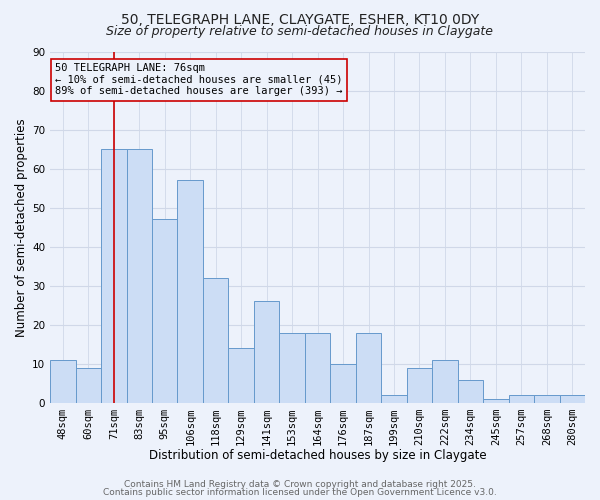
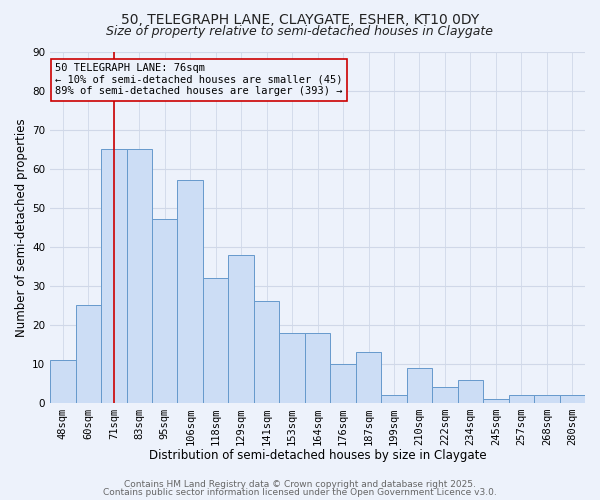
60sqm: 9 -> 25
129sqm: 14 -> 38
187sqm: 18 -> 13
222sqm: 11 -> 4
